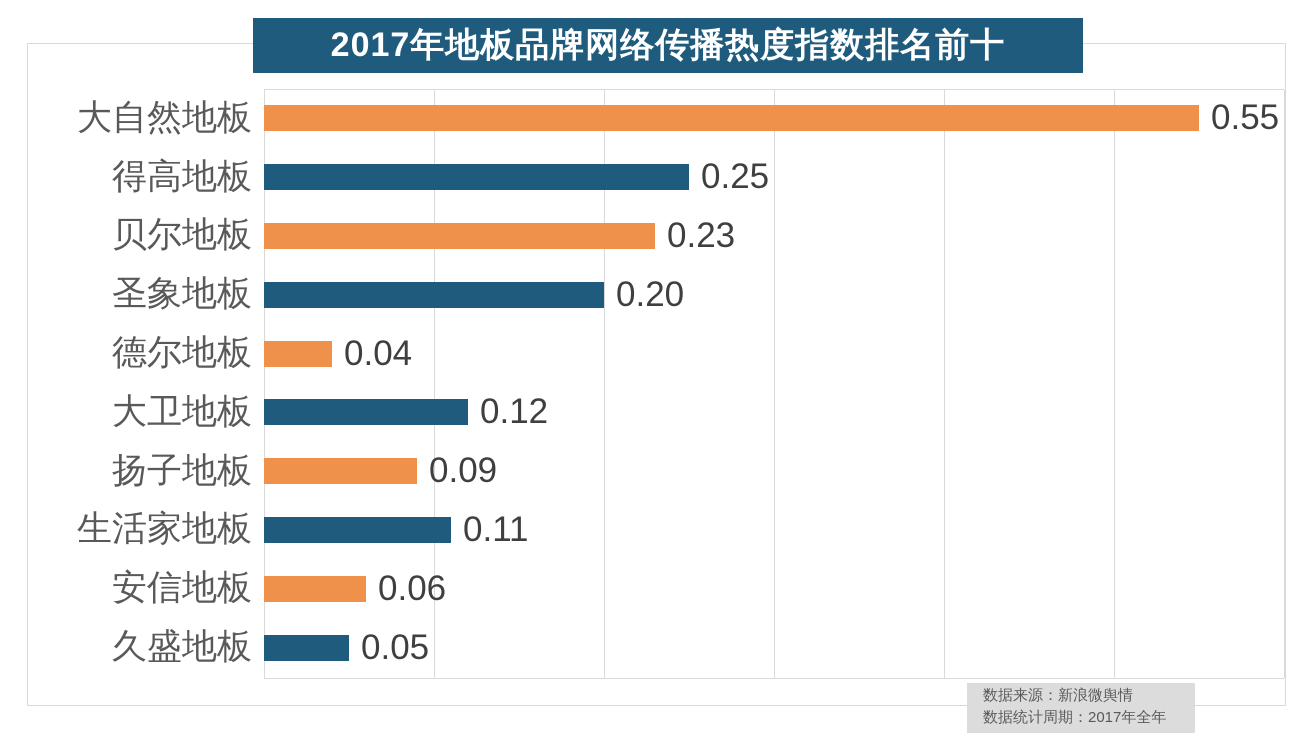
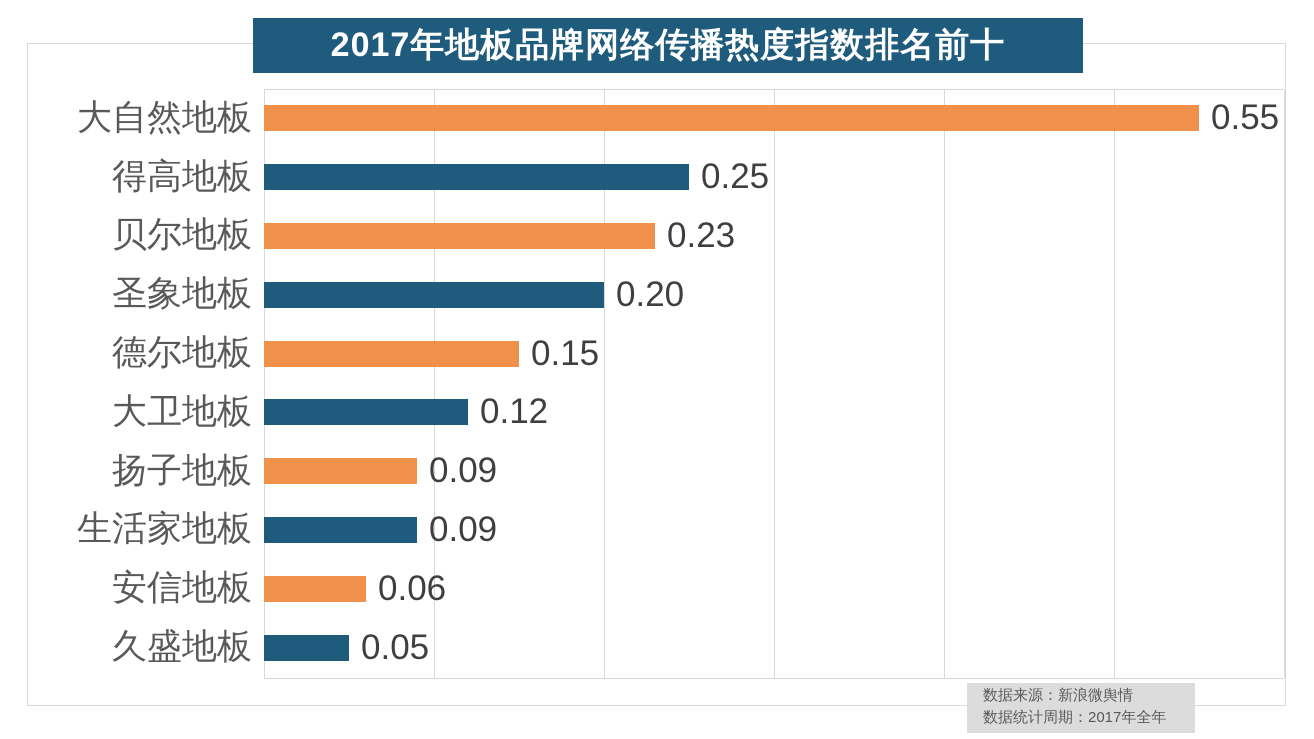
德尔地板: 0.04 -> 0.15
生活家地板: 0.11 -> 0.09
